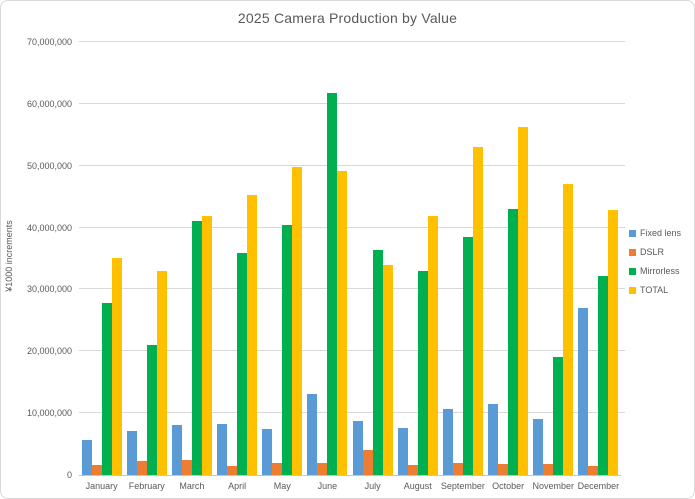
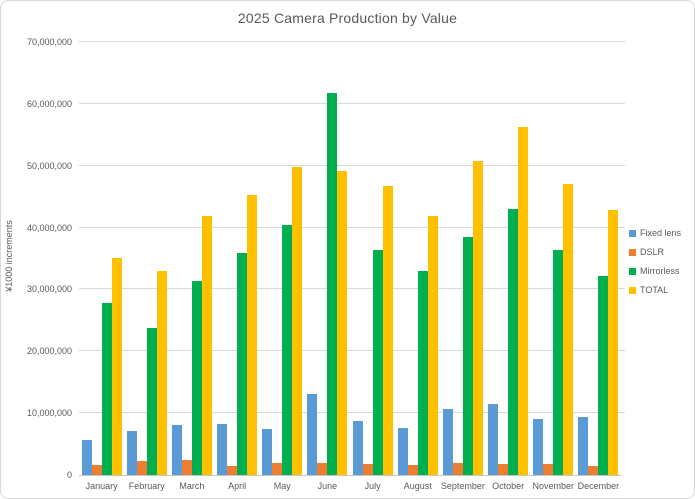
Mirrorless/February: 21000000 -> 24000000
Mirrorless/March: 41000000 -> 31000000
DSLR/July: 4000000 -> 2000000
TOTAL/July: 34000000 -> 47000000
TOTAL/September: 53000000 -> 51000000
Mirrorless/November: 19000000 -> 36000000
Fixed lens/December: 27000000 -> 9000000
